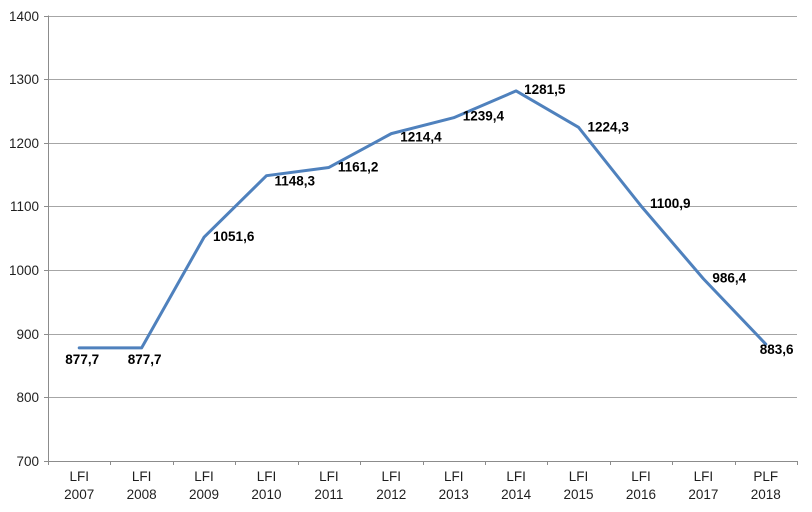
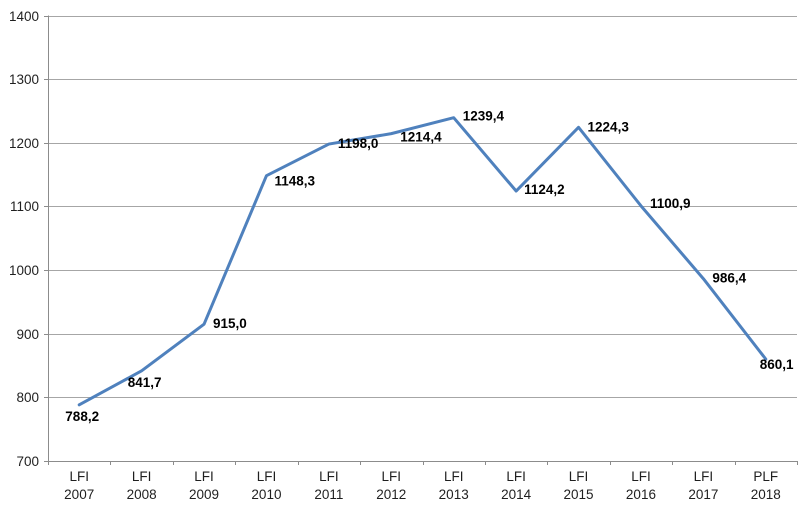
LFI 2007: 877,7 -> 788,2
LFI 2008: 877,7 -> 841,7
LFI 2009: 1051,6 -> 915,0
LFI 2011: 1161,2 -> 1198,0
LFI 2014: 1281,5 -> 1124,2
PLF 2018: 883,6 -> 860,1
